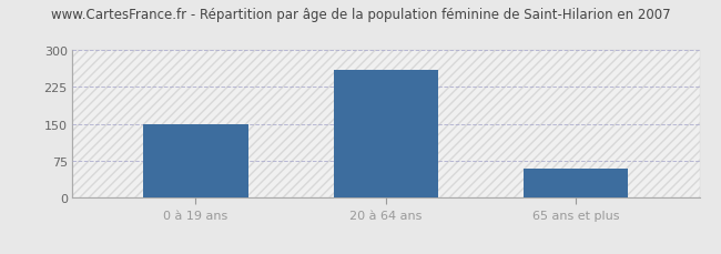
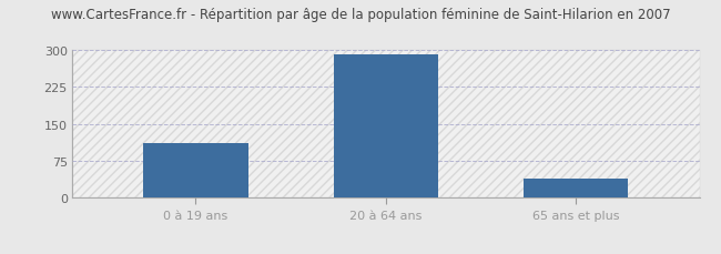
0 à 19 ans: 150 -> 110
20 à 64 ans: 260 -> 290
65 ans et plus: 60 -> 40
